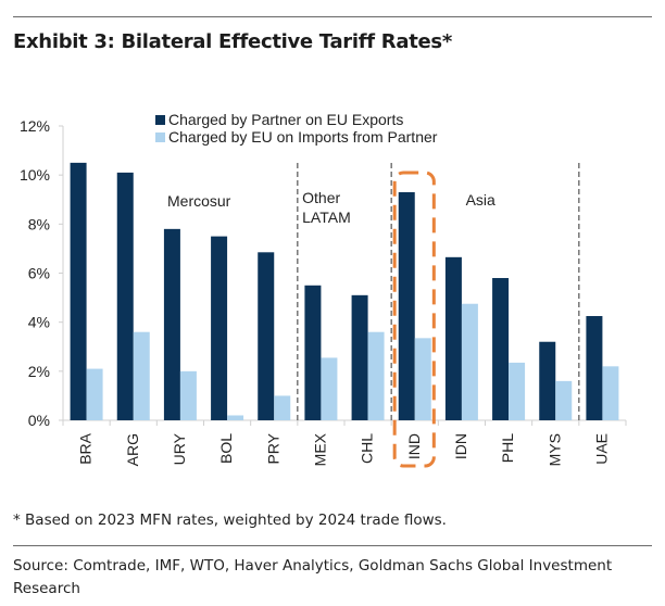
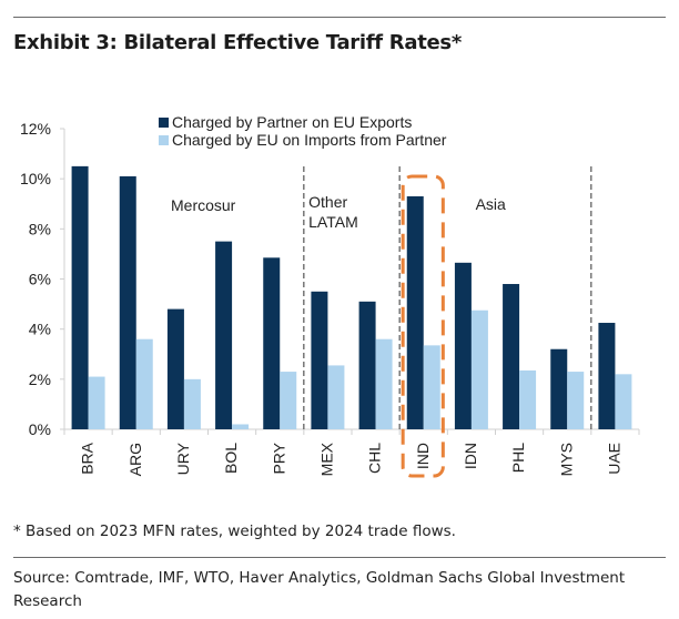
Charged by Partner on EU Exports/URY: 7.8% -> 4.8%
Charged by EU on Imports from Partner/PRY: 1.0% -> 2.3%
Charged by EU on Imports from Partner/MYS: 1.6% -> 2.3%
